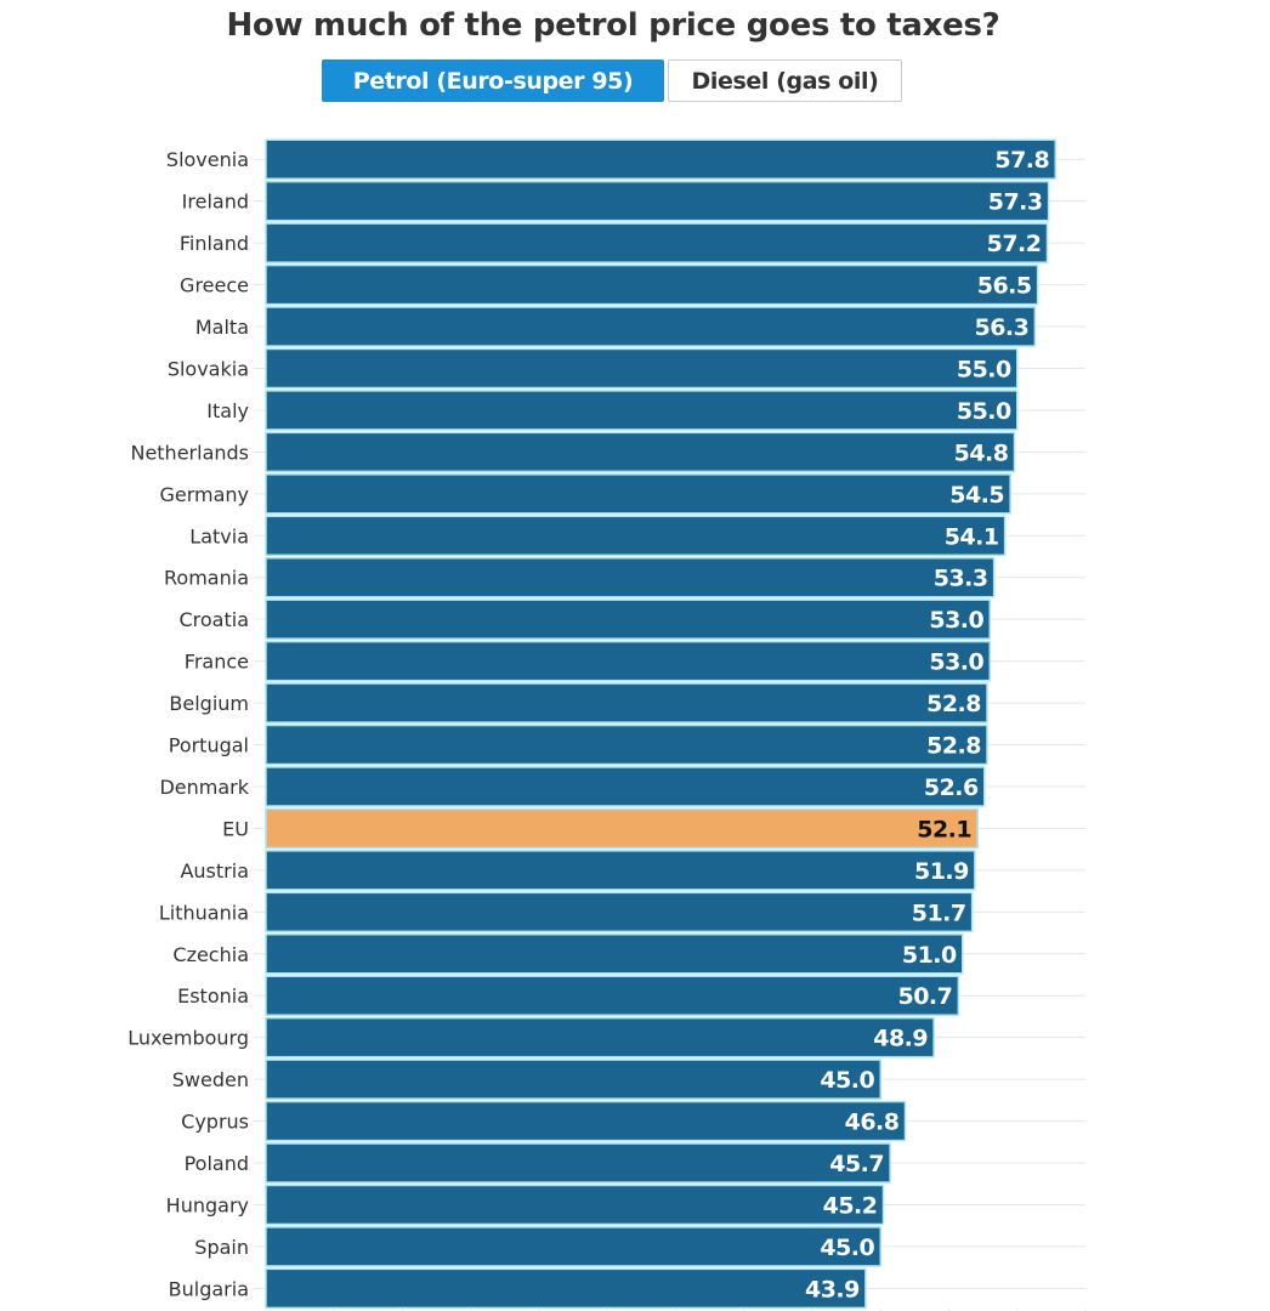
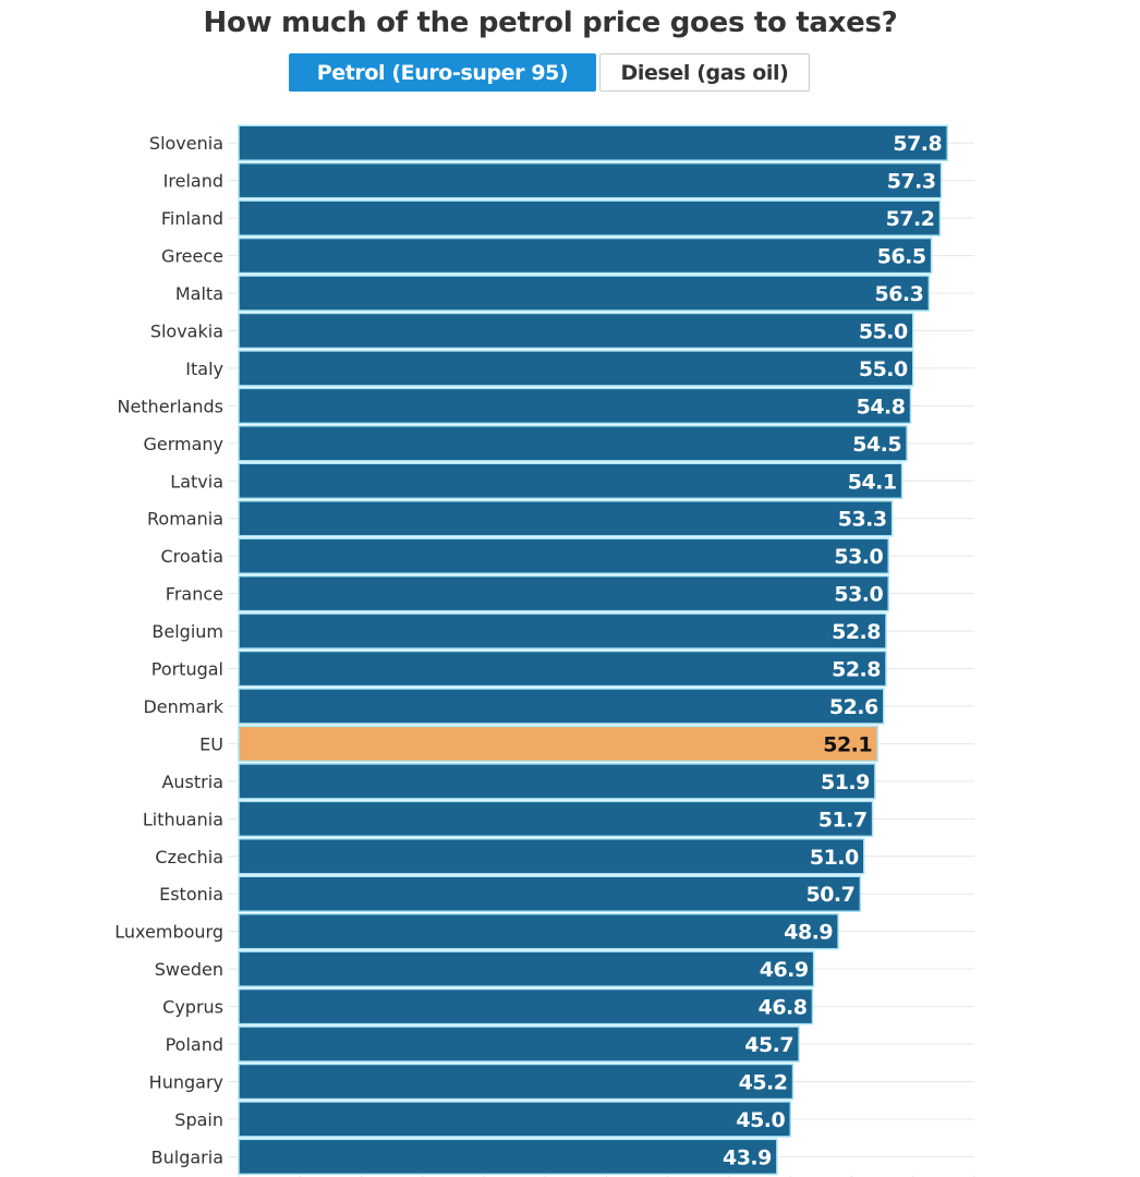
Sweden: 45.0 -> 46.9
